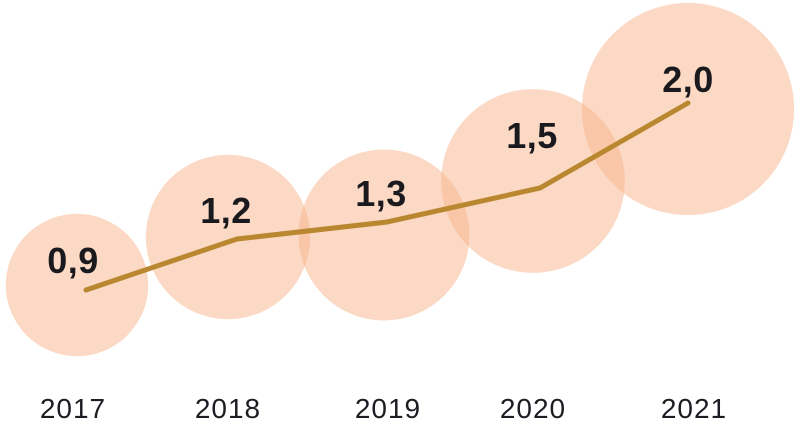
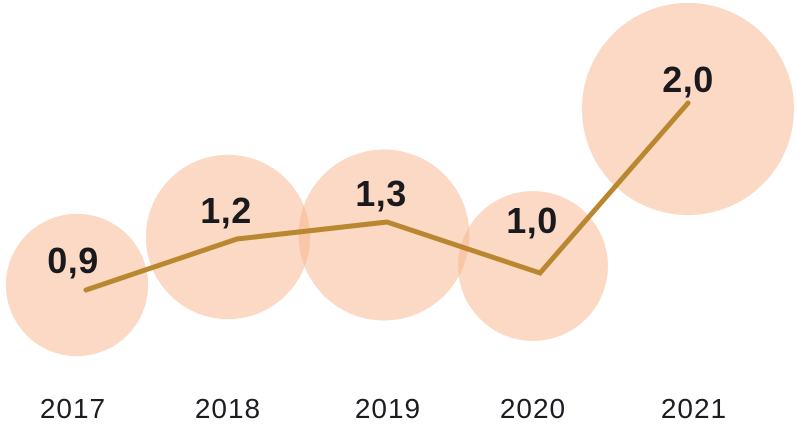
2020: 1,5 -> 1,0
